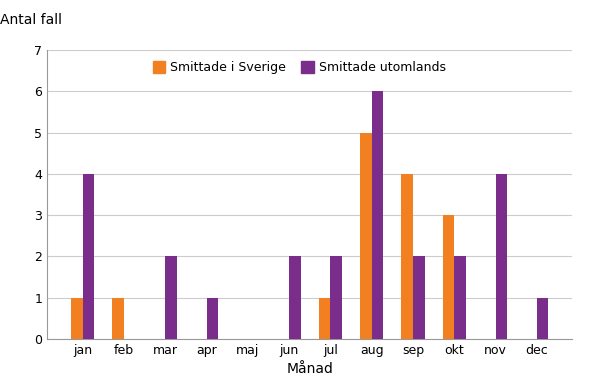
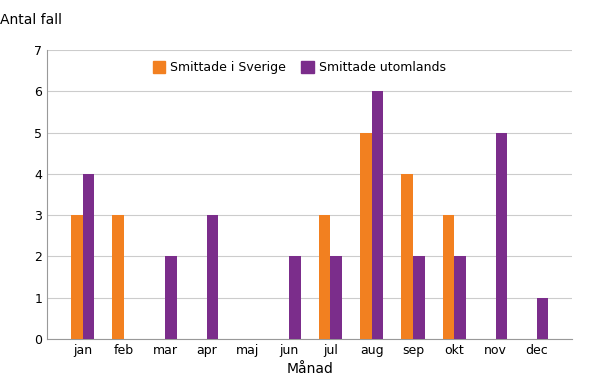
Smittade i Sverige/jan: 1 -> 3
Smittade i Sverige/feb: 1 -> 3
Smittade utomlands/apr: 1 -> 3
Smittade i Sverige/jul: 1 -> 3
Smittade utomlands/nov: 4 -> 5
